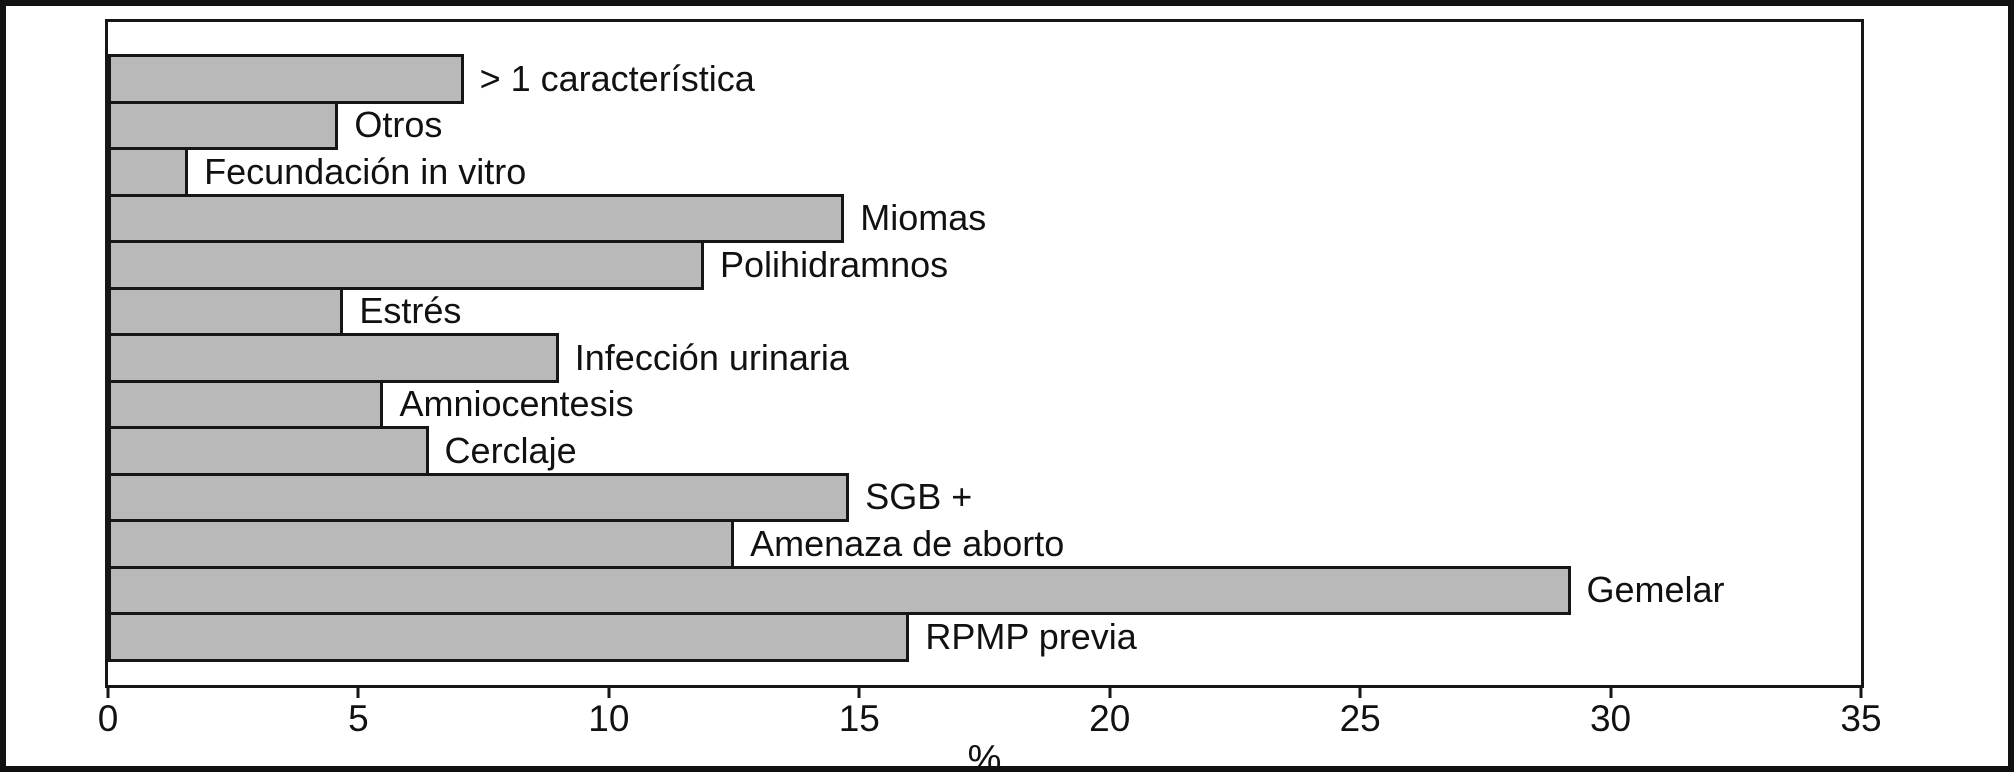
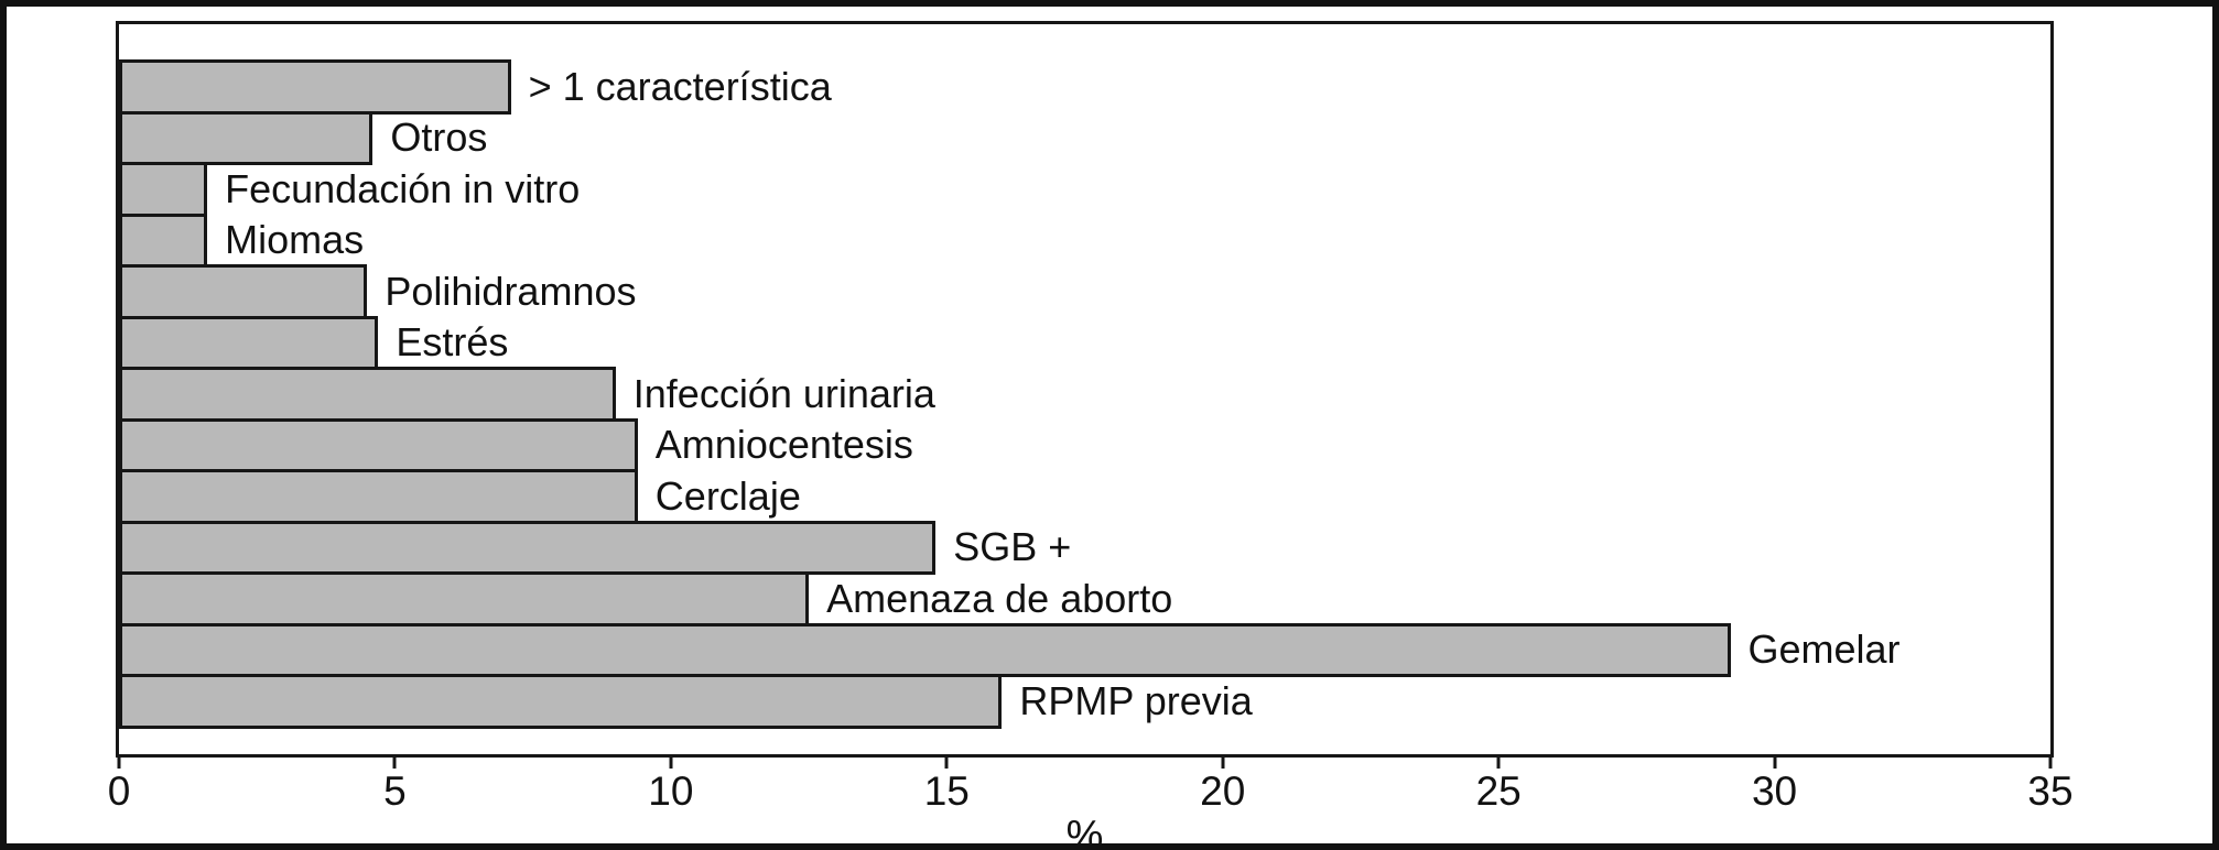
Miomas: 14.7 -> 1.6
Polihidramnos: 11.9 -> 4.5
Amniocentesis: 5.5 -> 9.4
Cerclaje: 6.4 -> 9.4
